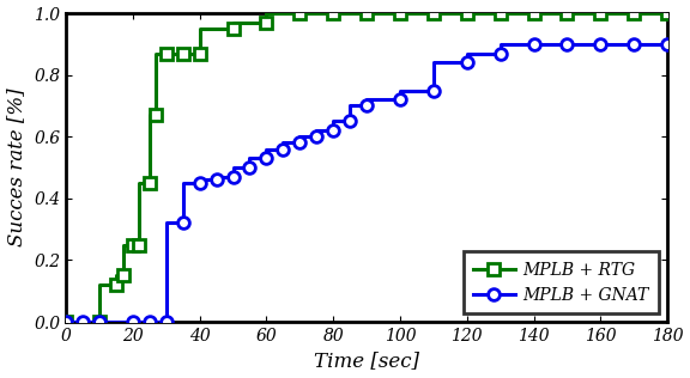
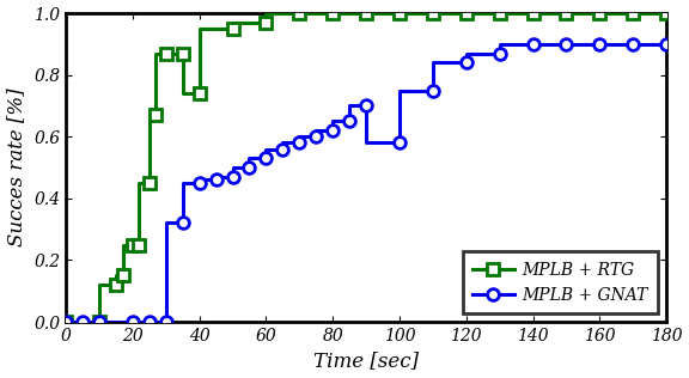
MPLB + RTG/40: 0.87 -> 0.74
MPLB + GNAT/100: 0.72 -> 0.58
